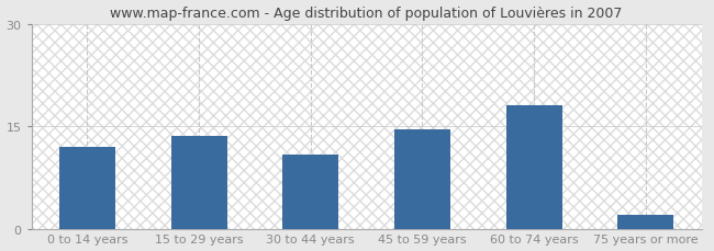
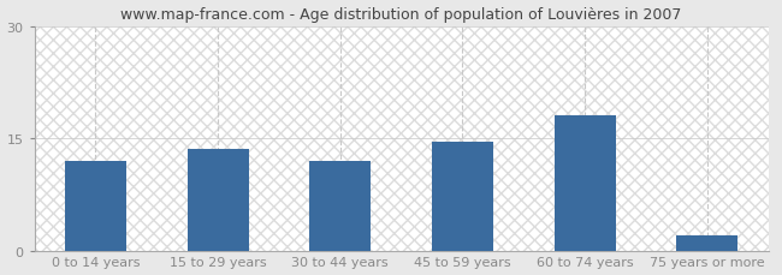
30 to 44 years: 10.8 -> 12.0
